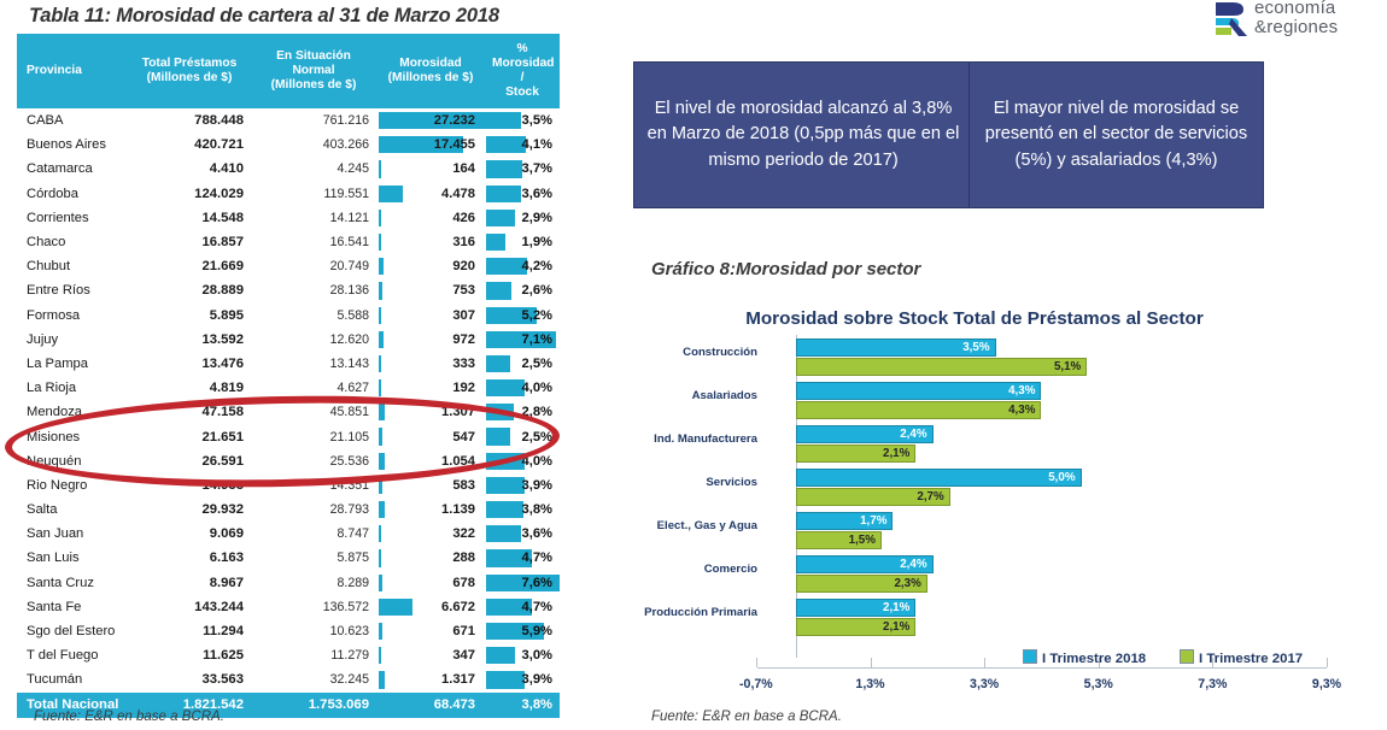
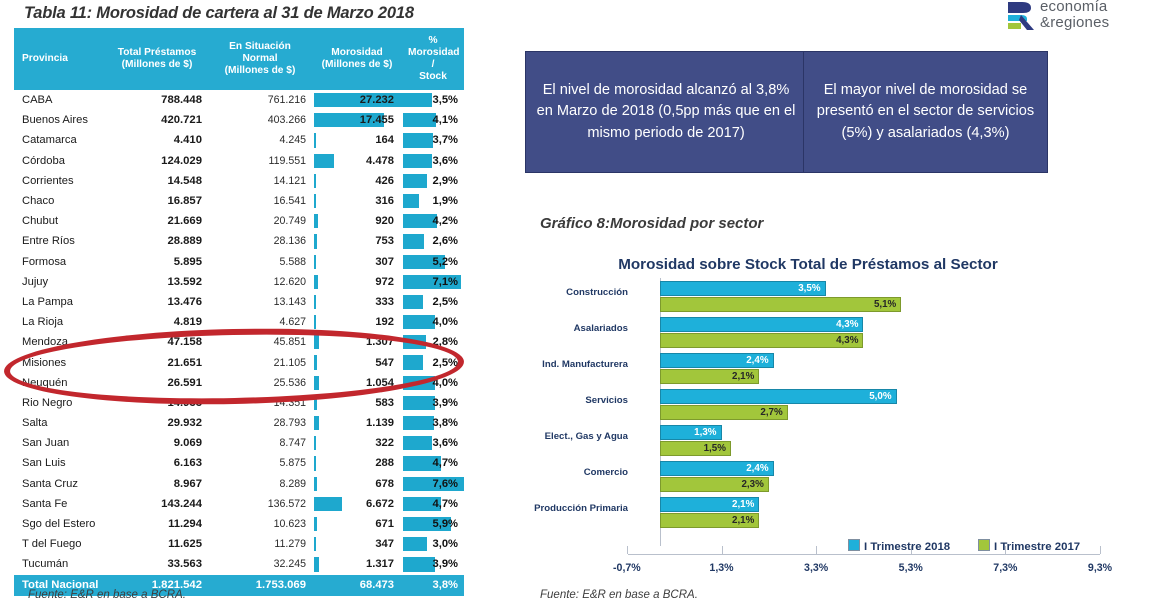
I Trimestre 2018/Elect., Gas y Agua: 1,7% -> 1,3%
